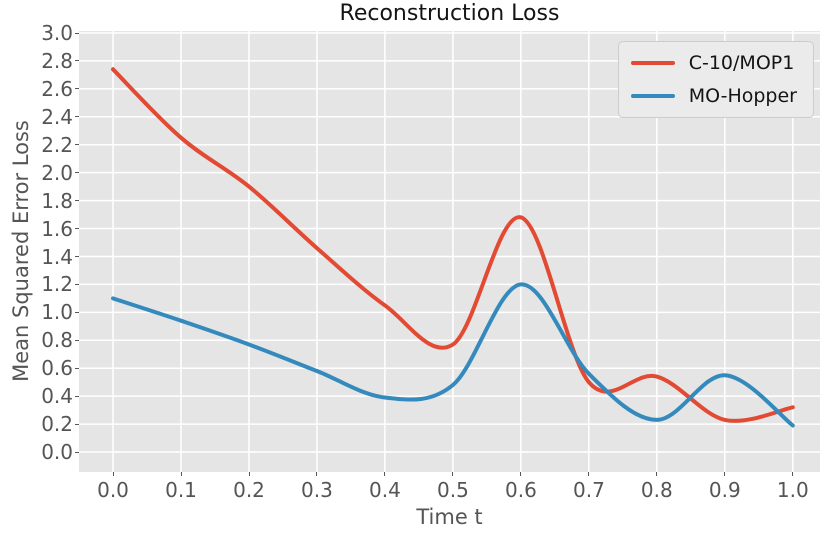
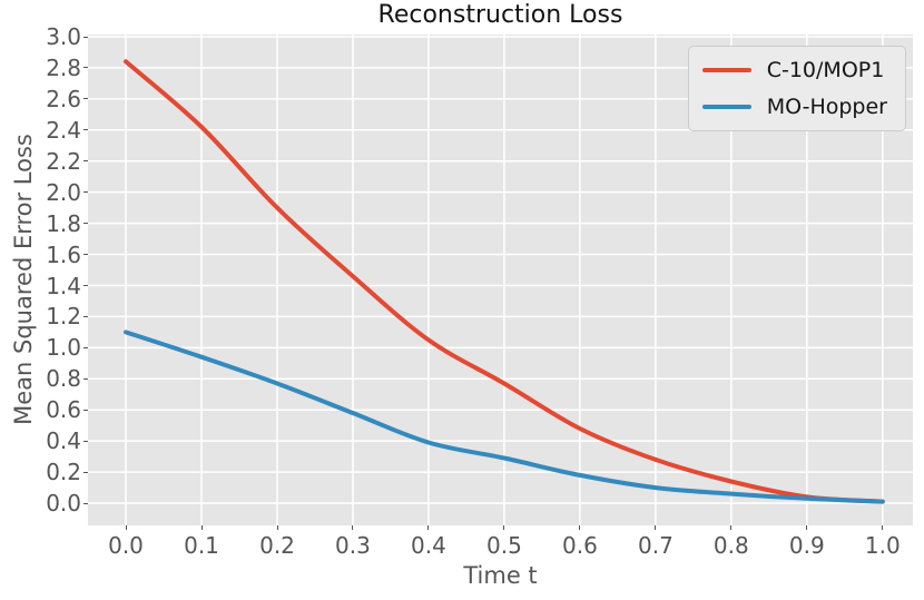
C-10/MOP1/0.0: 2.74 -> 2.84
C-10/MOP1/0.1: 2.25 -> 2.42
MO-Hopper/0.5: 0.48 -> 0.29
C-10/MOP1/0.6: 1.68 -> 0.48
MO-Hopper/0.6: 1.20 -> 0.18
C-10/MOP1/0.7: 0.50 -> 0.28
MO-Hopper/0.7: 0.56 -> 0.10
C-10/MOP1/0.8: 0.54 -> 0.14
MO-Hopper/0.8: 0.23 -> 0.06
C-10/MOP1/0.9: 0.23 -> 0.04
MO-Hopper/0.9: 0.55 -> 0.03
C-10/MOP1/1.0: 0.32 -> 0.01
MO-Hopper/1.0: 0.19 -> 0.01
